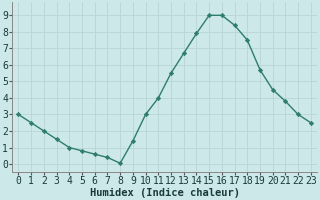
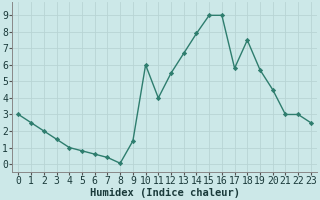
10: 3.0 -> 6.0
17: 8.4 -> 5.8
21: 3.8 -> 3.0
